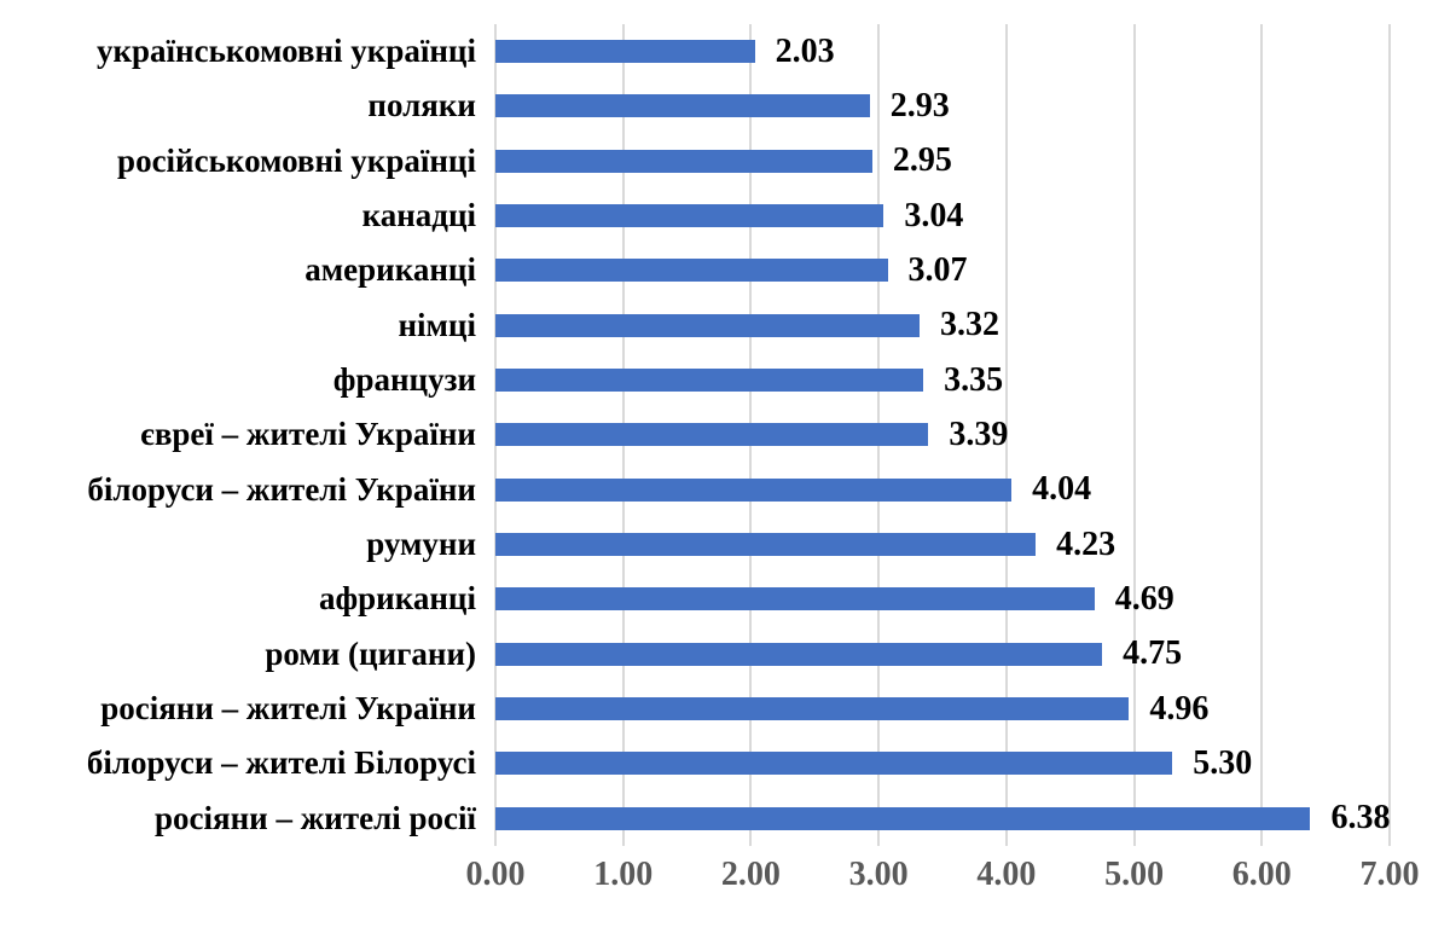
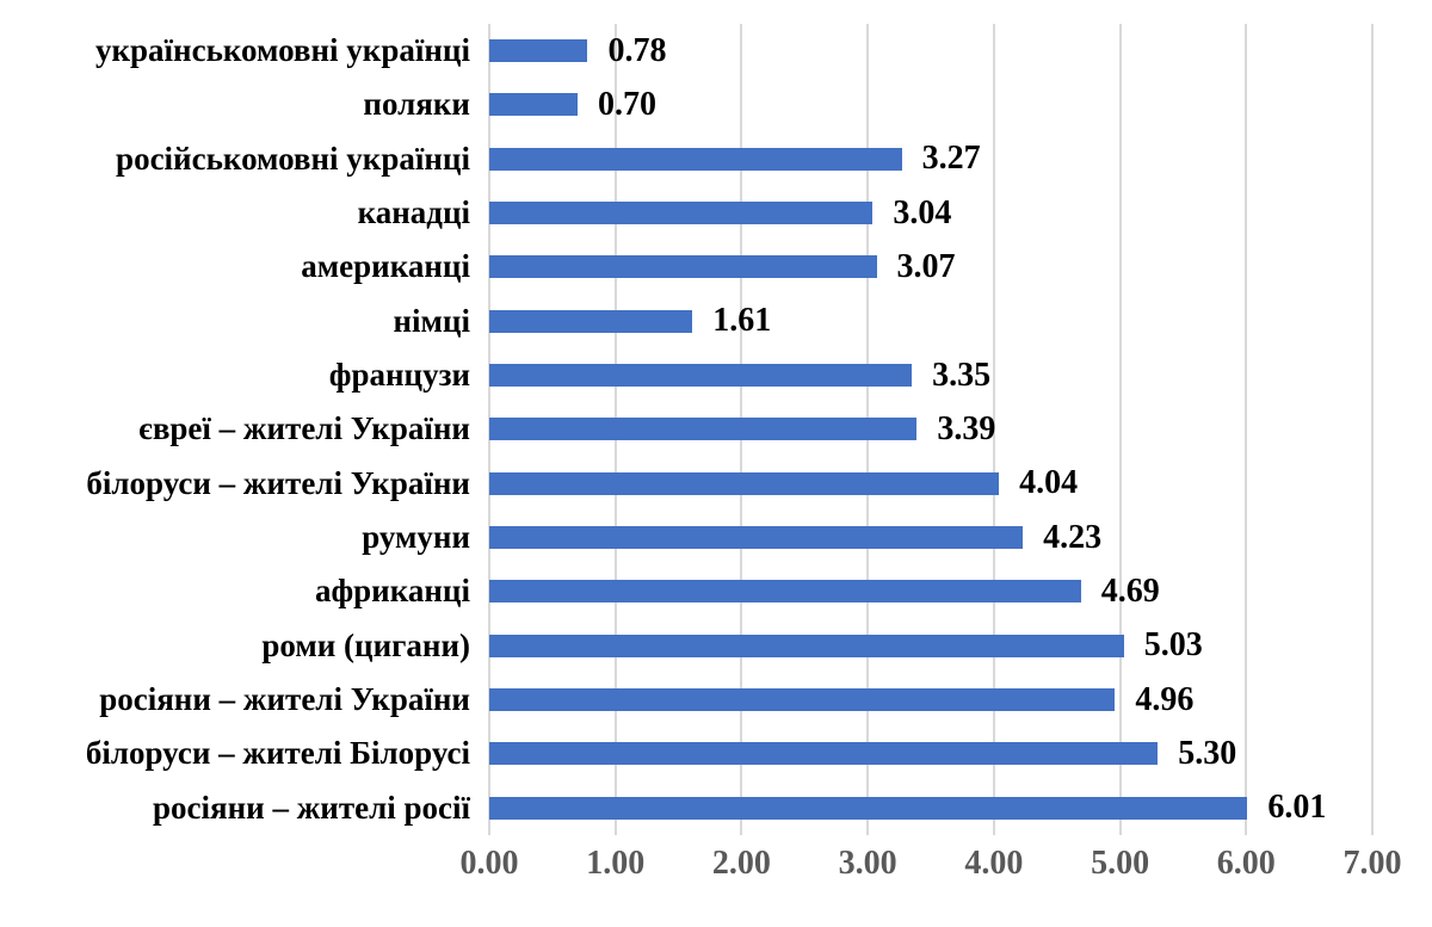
українськомовні українці: 2.03 -> 0.78
поляки: 2.93 -> 0.70
російськомовні українці: 2.95 -> 3.27
німці: 3.32 -> 1.61
роми (цигани): 4.75 -> 5.03
росіяни – жителі росії: 6.38 -> 6.01
